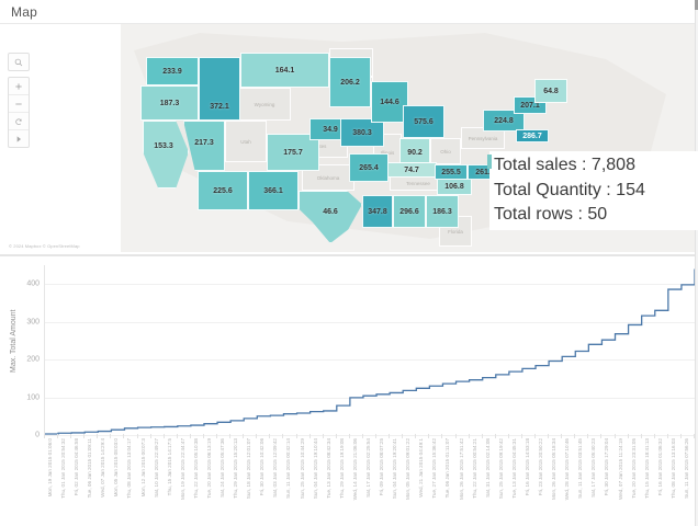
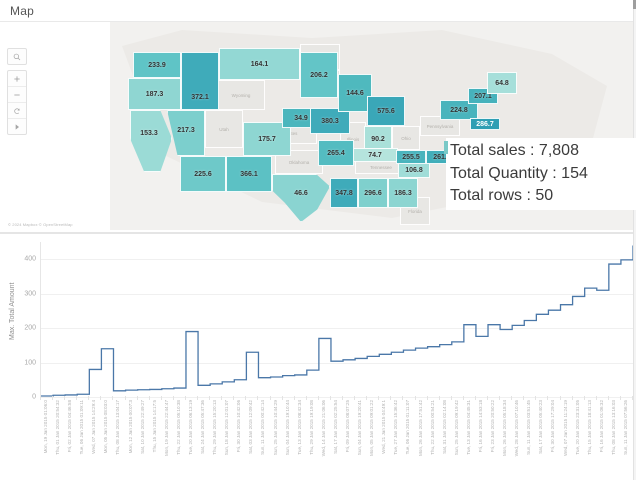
Wed, 07 Jan 2015 14:29:4: 10 -> 80
Mon, 05 Jan 2015 08:03:0: 10 -> 140
Tue, 20 Jan 2015 06:13:19: 30 -> 190
Sat, 03 Jan 2015 12:09:42: 50 -> 130
Wed, 14 Jan 2015 21:06:06: 100 -> 170
Tue, 13 Jan 2015 04:45:31: 170 -> 210
Fri, 23 Jan 2015 20:50:22: 180 -> 210
Fri, 16 Jan 2015 01:06:32: 330 -> 310
